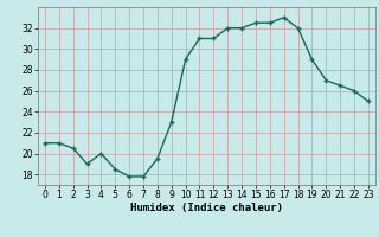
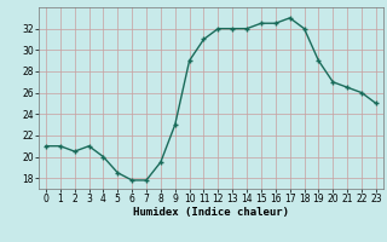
3: 19.0 -> 21.0
12: 31.0 -> 32.0
